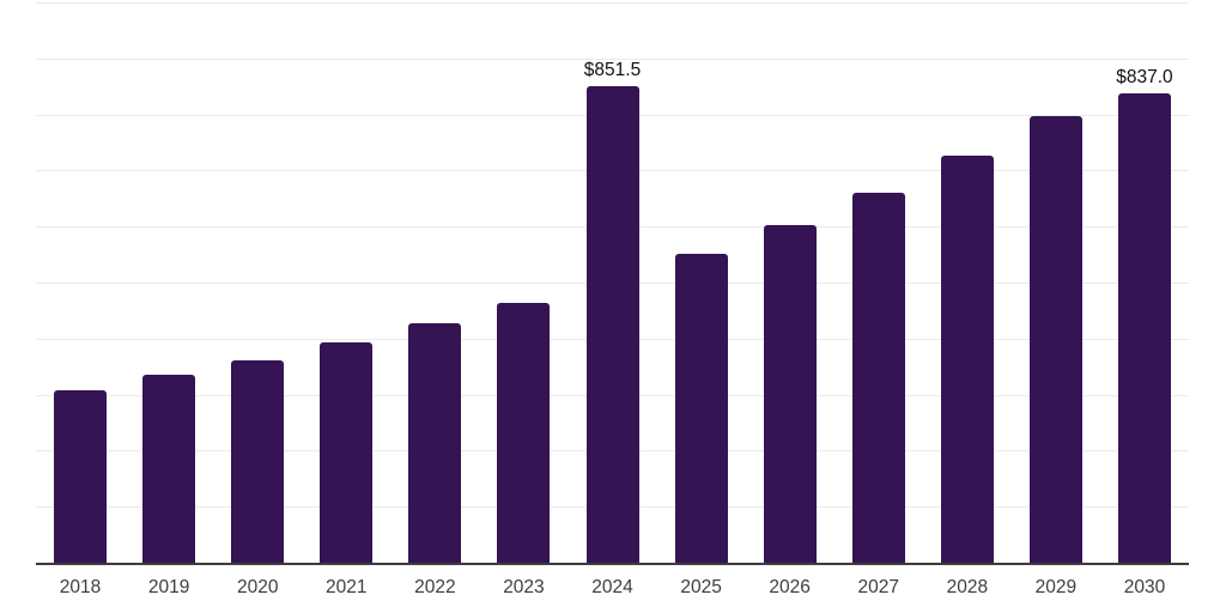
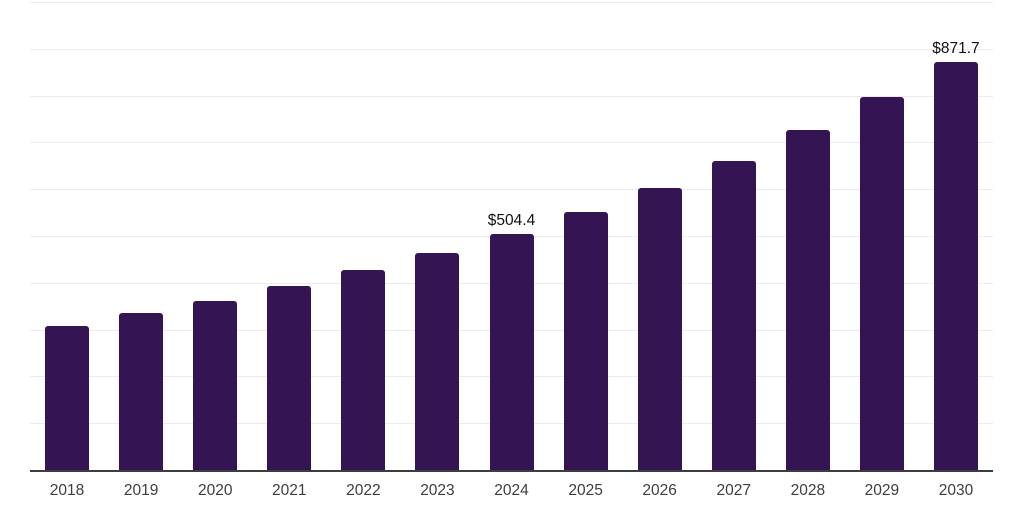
2024: $851.5 -> $504.4
2030: $837.0 -> $871.7
